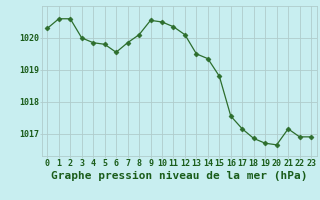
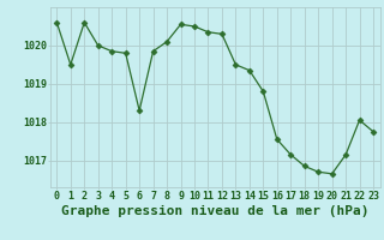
0: 1020.30 -> 1020.60
1: 1020.60 -> 1019.50
6: 1019.55 -> 1018.30
12: 1020.10 -> 1020.30
22: 1016.90 -> 1018.05
23: 1016.90 -> 1017.75
